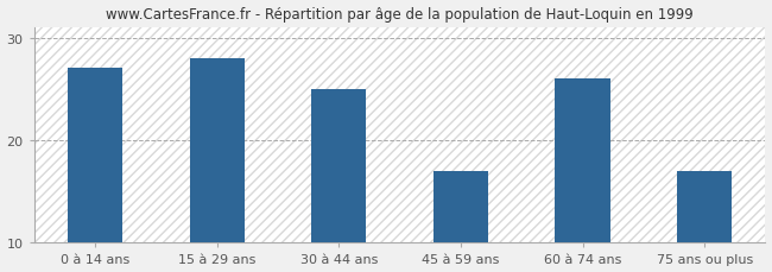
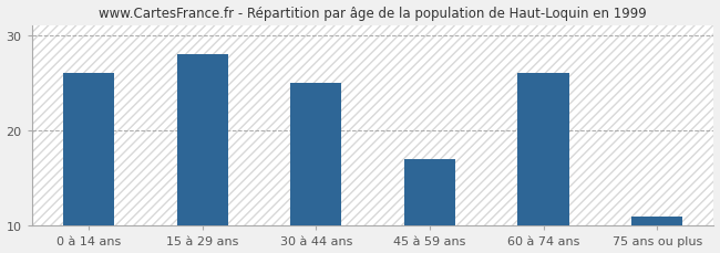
0 à 14 ans: 27 -> 26
75 ans ou plus: 17 -> 11
